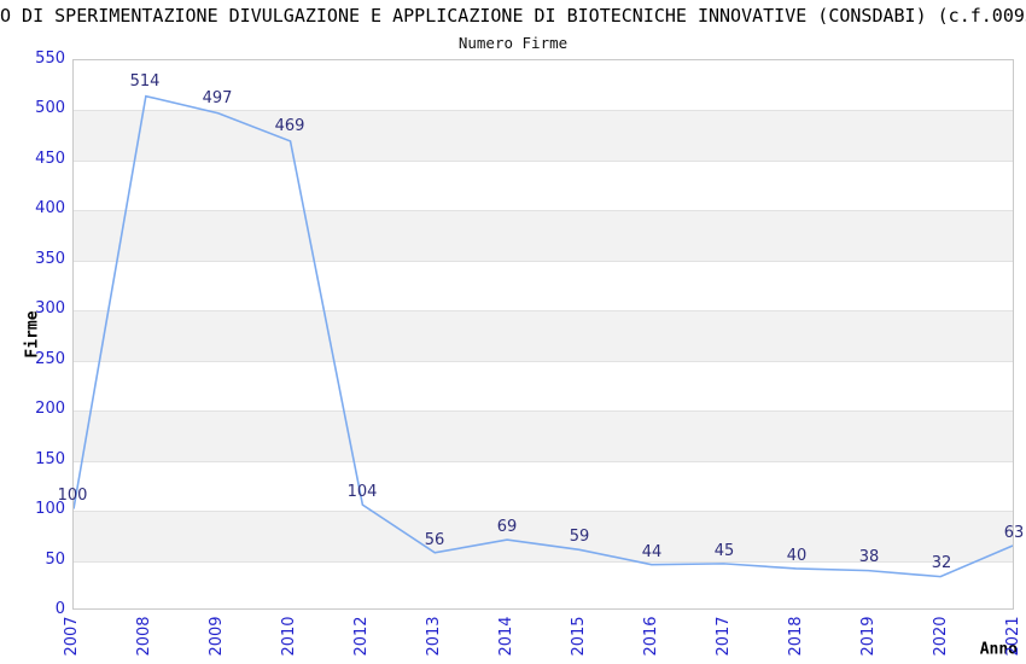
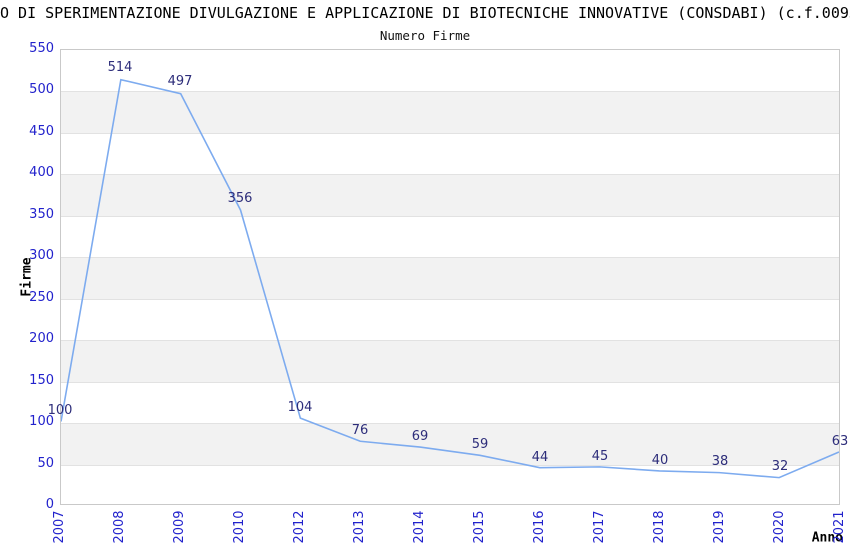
2010: 469 -> 356
2013: 56 -> 76
